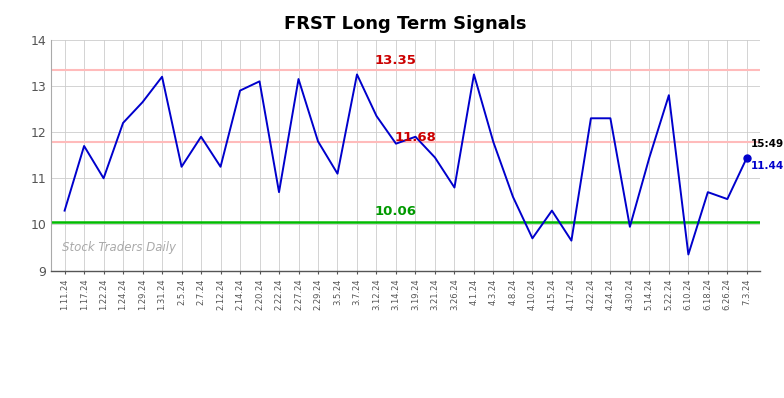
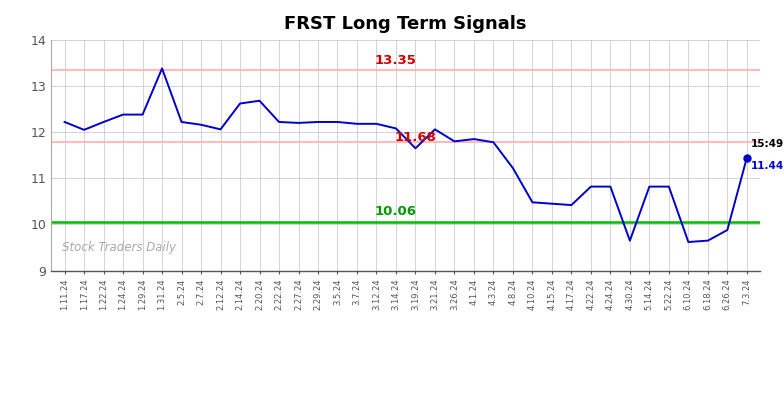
1.11.24: 10.30 -> 12.22
1.17.24: 11.70 -> 12.05
1.22.24: 11.00 -> 12.22
1.24.24: 12.20 -> 12.38
1.29.24: 12.65 -> 12.38
1.31.24: 13.20 -> 13.38
2.5.24: 11.25 -> 12.22
2.7.24: 11.90 -> 12.16
2.12.24: 11.25 -> 12.06
2.14.24: 12.90 -> 12.62
2.20.24: 13.10 -> 12.68
2.22.24: 10.70 -> 12.22
2.27.24: 13.15 -> 12.20
2.29.24: 11.80 -> 12.22
3.5.24: 11.10 -> 12.22
3.7.24: 13.25 -> 12.18
3.12.24: 12.35 -> 12.18
3.14.24: 11.75 -> 12.08
3.19.24: 11.90 -> 11.65
3.21.24: 11.45 -> 12.06
3.26.24: 10.80 -> 11.80
4.1.24: 13.25 -> 11.85
4.8.24: 10.60 -> 11.22
4.10.24: 9.70 -> 10.48
4.15.24: 10.30 -> 10.45
4.17.24: 9.65 -> 10.42
4.22.24: 12.30 -> 10.82
4.24.24: 12.30 -> 10.82
4.30.24: 9.95 -> 9.65
5.14.24: 11.45 -> 10.82
5.22.24: 12.80 -> 10.82
6.10.24: 9.35 -> 9.62
6.18.24: 10.70 -> 9.65
6.26.24: 10.55 -> 9.88
